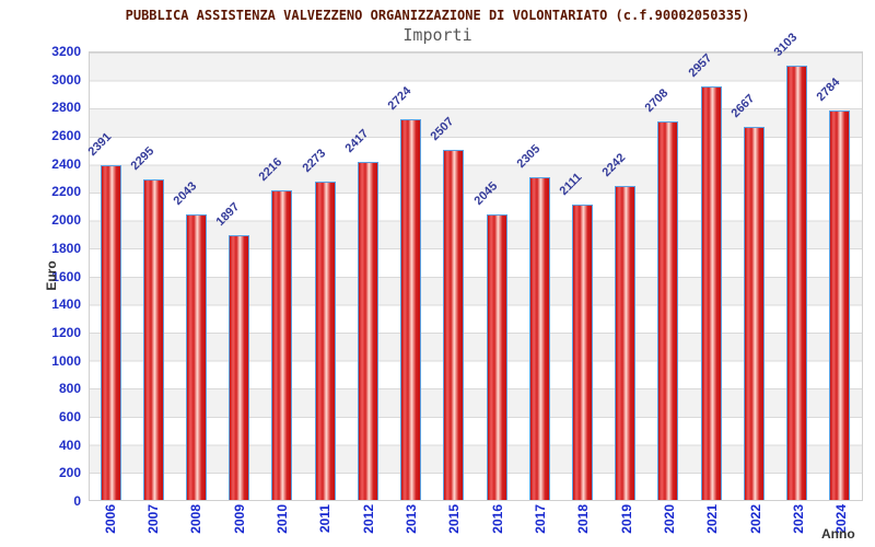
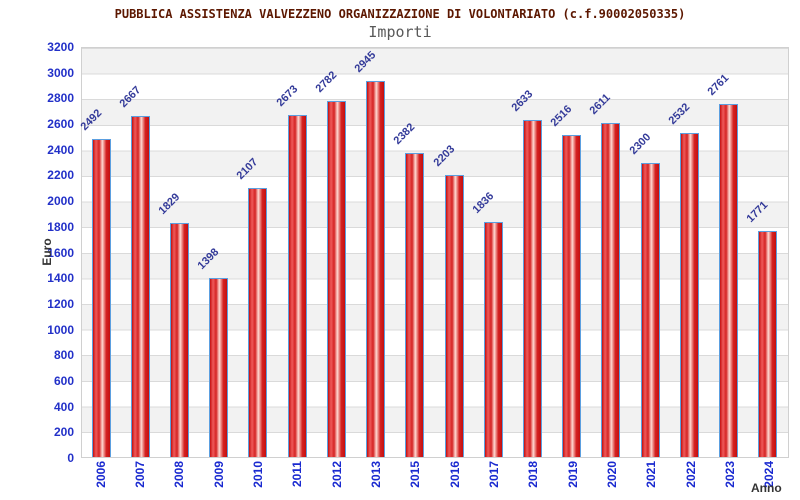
2006: 2391 -> 2492
2007: 2295 -> 2667
2008: 2043 -> 1829
2009: 1897 -> 1398
2010: 2216 -> 2107
2011: 2273 -> 2673
2012: 2417 -> 2782
2013: 2724 -> 2945
2015: 2507 -> 2382
2016: 2045 -> 2203
2017: 2305 -> 1836
2018: 2111 -> 2633
2019: 2242 -> 2516
2020: 2708 -> 2611
2021: 2957 -> 2300
2022: 2667 -> 2532
2023: 3103 -> 2761
2024: 2784 -> 1771
